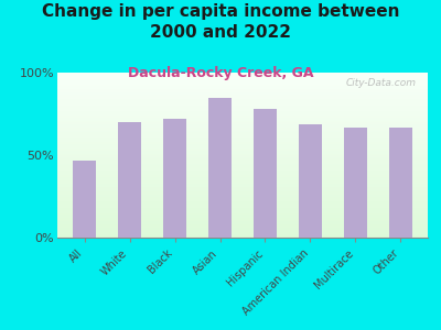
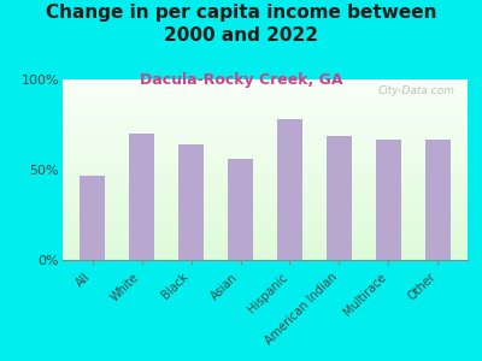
Black: 72% -> 64%
Asian: 85% -> 56%
